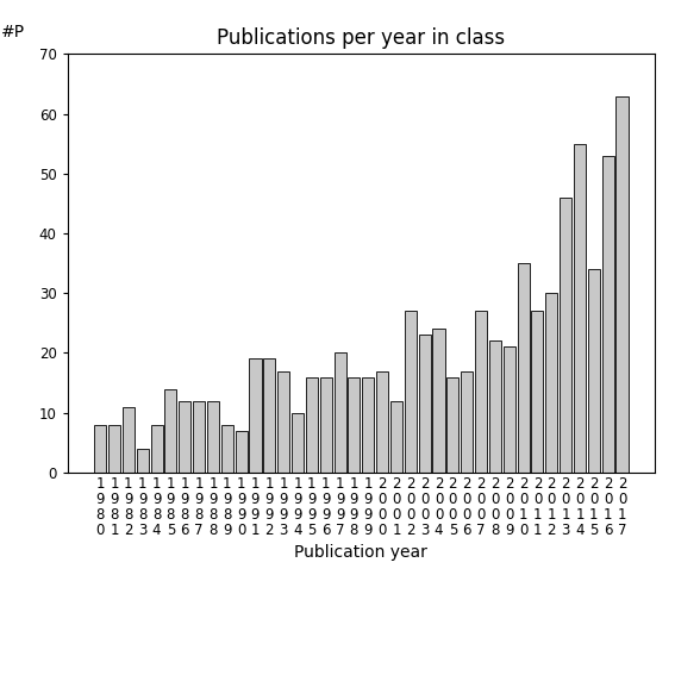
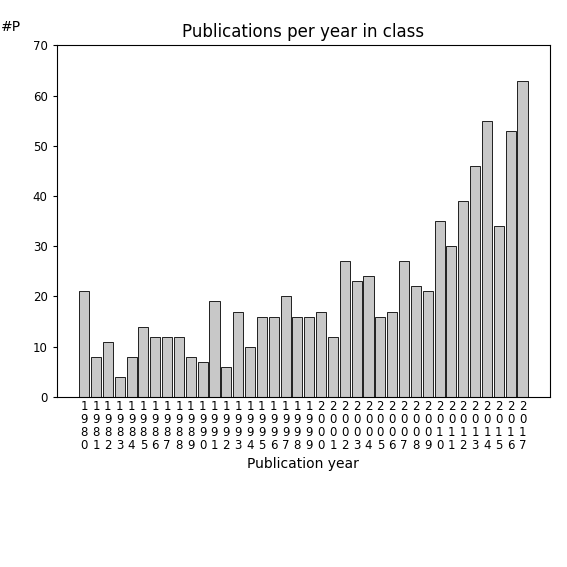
1 9 8 0: 8 -> 21
1 9 9 2: 19 -> 6
2 0 1 1: 27 -> 30
2 0 1 2: 30 -> 39
